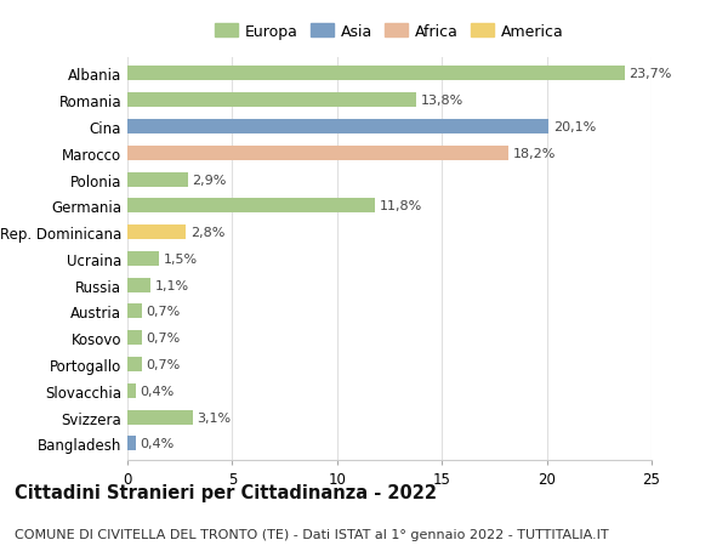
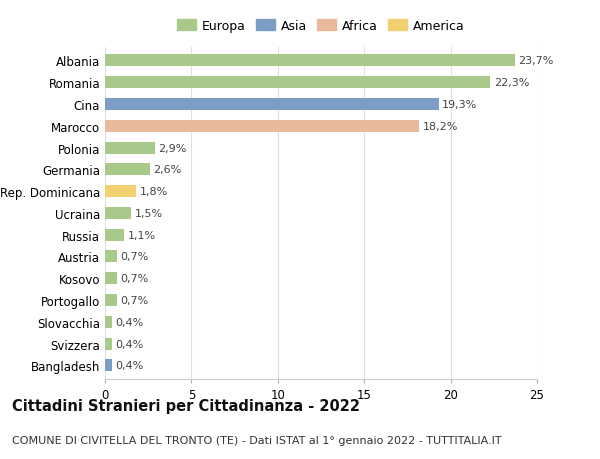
Romania: 13,8% -> 22,3%
Cina: 20,1% -> 19,3%
Germania: 11,8% -> 2,6%
Rep. Dominicana: 2,8% -> 1,8%
Svizzera: 3,1% -> 0,4%
